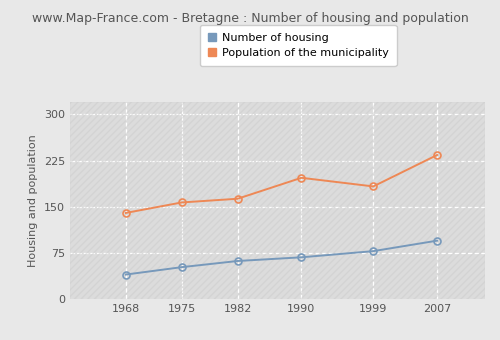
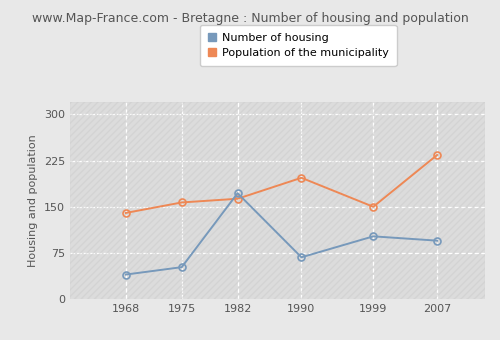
Number of housing/1982: 62 -> 172
Number of housing/1999: 78 -> 102
Population of the municipality/1999: 183 -> 150
